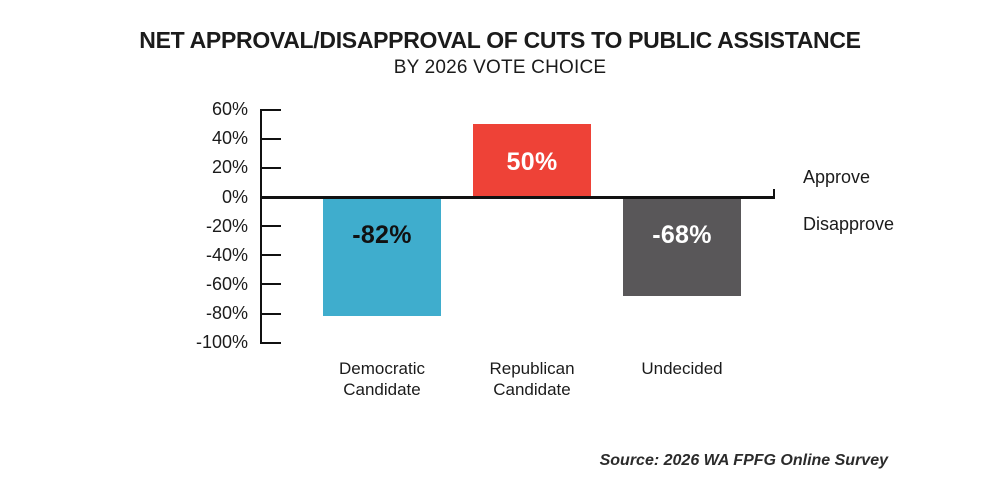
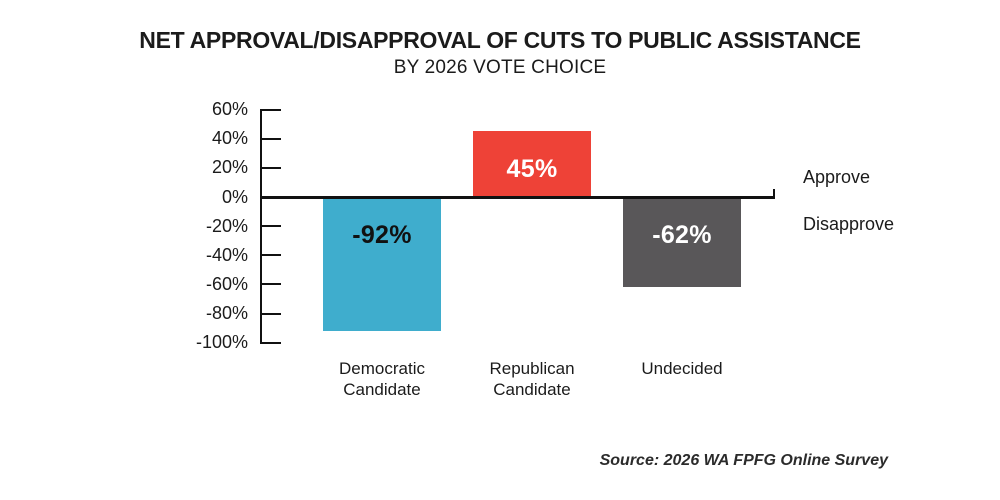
Democratic Candidate: -82% -> -92%
Republican Candidate: 50% -> 45%
Undecided: -68% -> -62%
